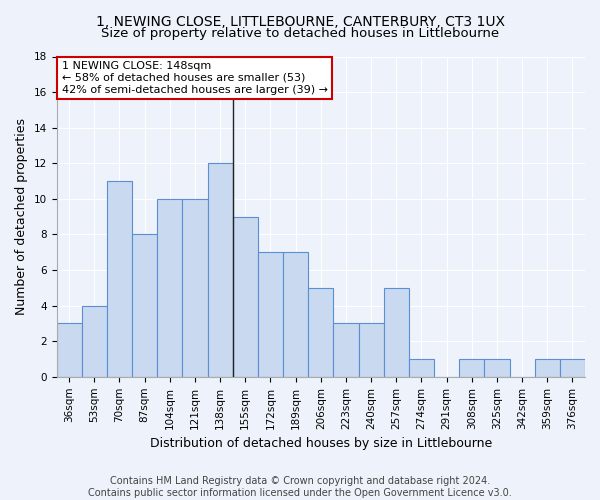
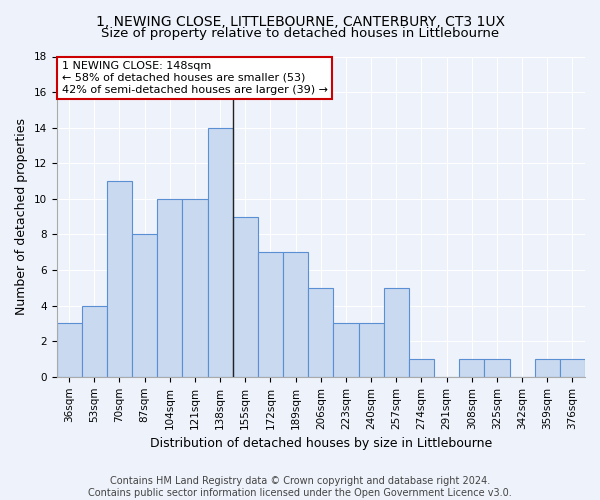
138sqm: 12 -> 14
